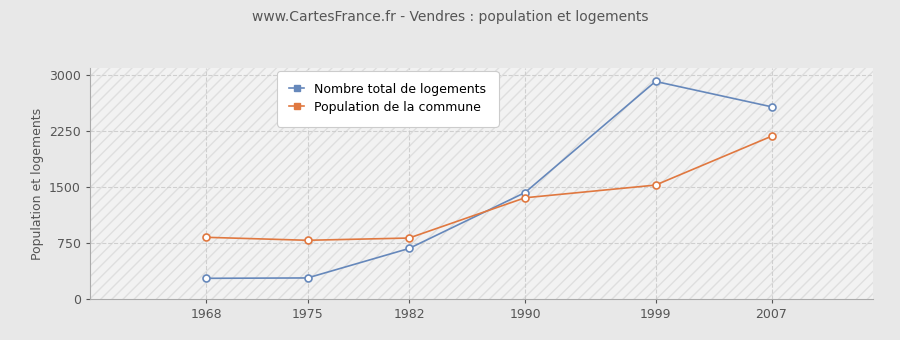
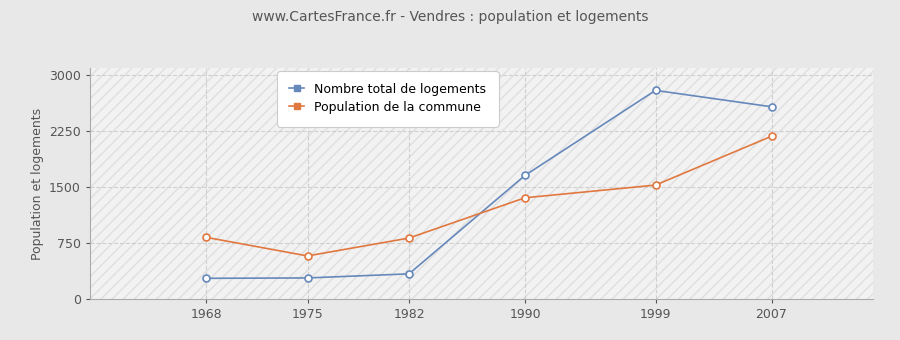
Population de la commune/1975: 790 -> 580
Nombre total de logements/1982: 680 -> 340
Nombre total de logements/1990: 1430 -> 1660
Nombre total de logements/1999: 2920 -> 2800
